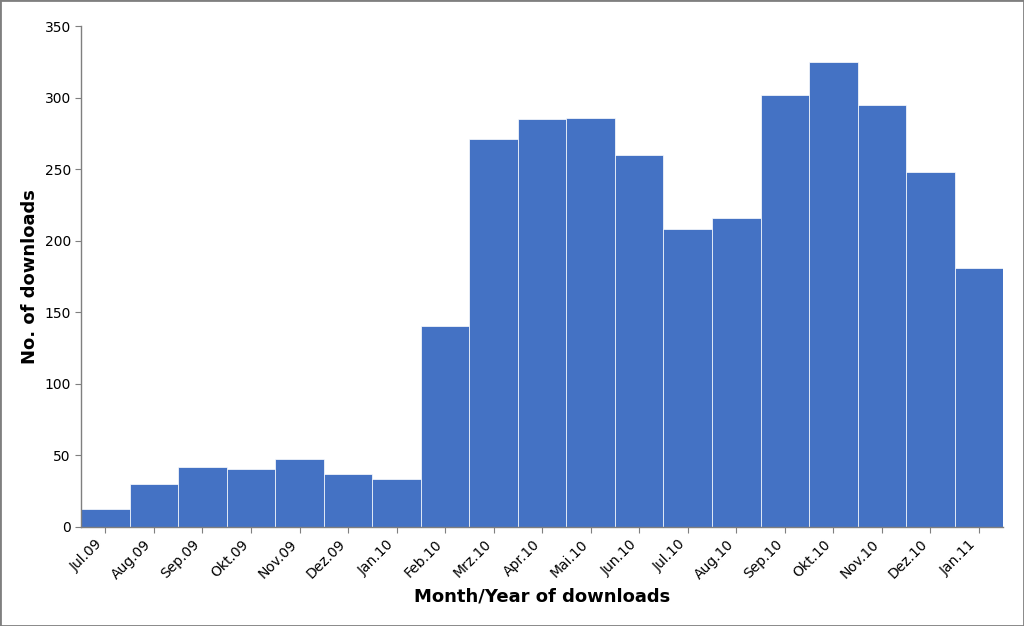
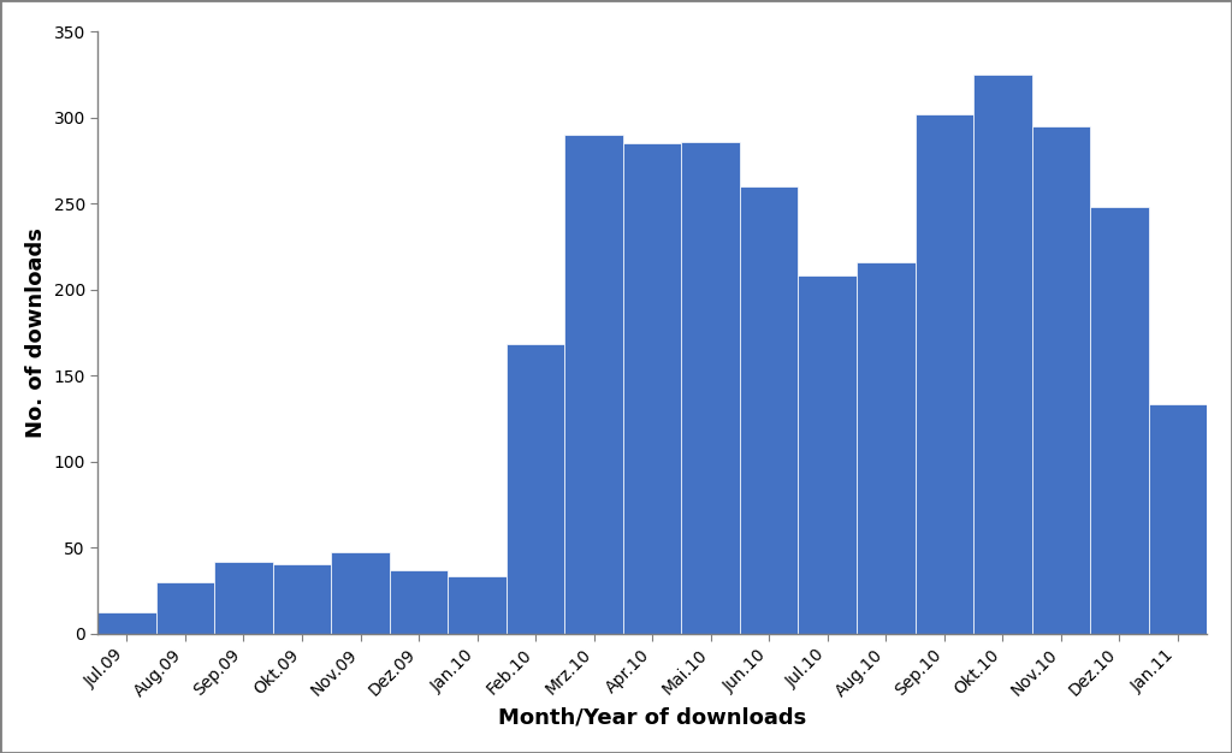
Feb.10: 140 -> 168
Mrz.10: 271 -> 290
Jan.11: 181 -> 133
